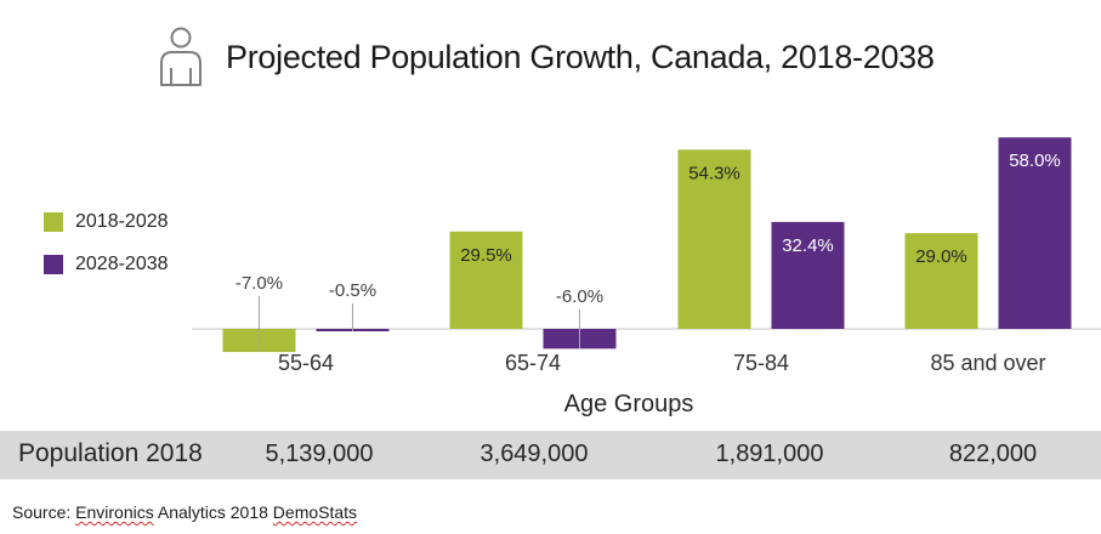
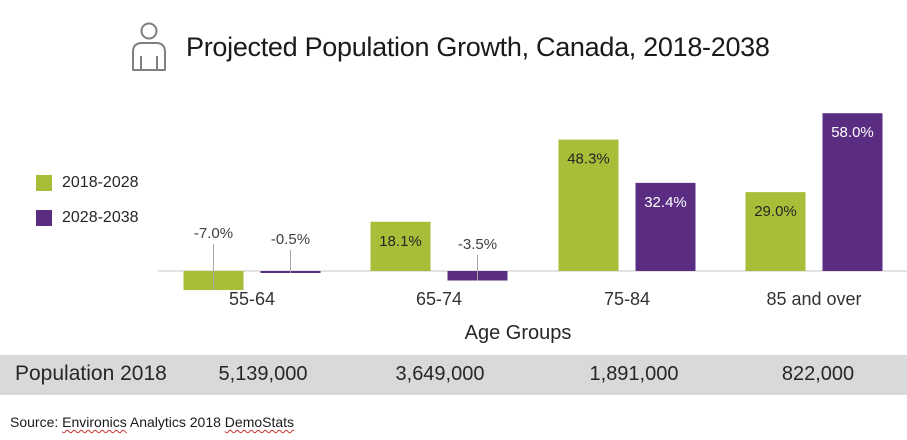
2018-2028/65-74: 29.5% -> 18.1%
2028-2038/65-74: -6.0% -> -3.5%
2018-2028/75-84: 54.3% -> 48.3%
